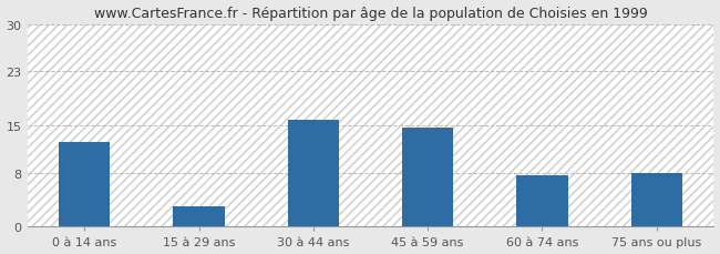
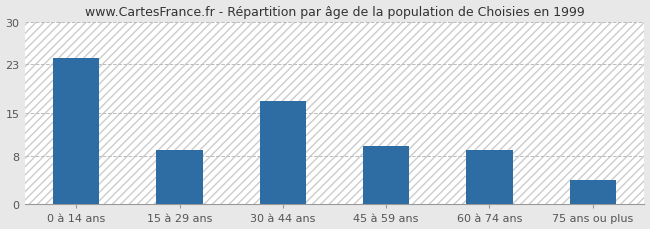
0 à 14 ans: 12.6 -> 24.0
15 à 29 ans: 3.0 -> 9.0
30 à 44 ans: 15.8 -> 17.0
45 à 59 ans: 14.6 -> 9.5
60 à 74 ans: 7.6 -> 9.0
75 ans ou plus: 8.0 -> 4.0
